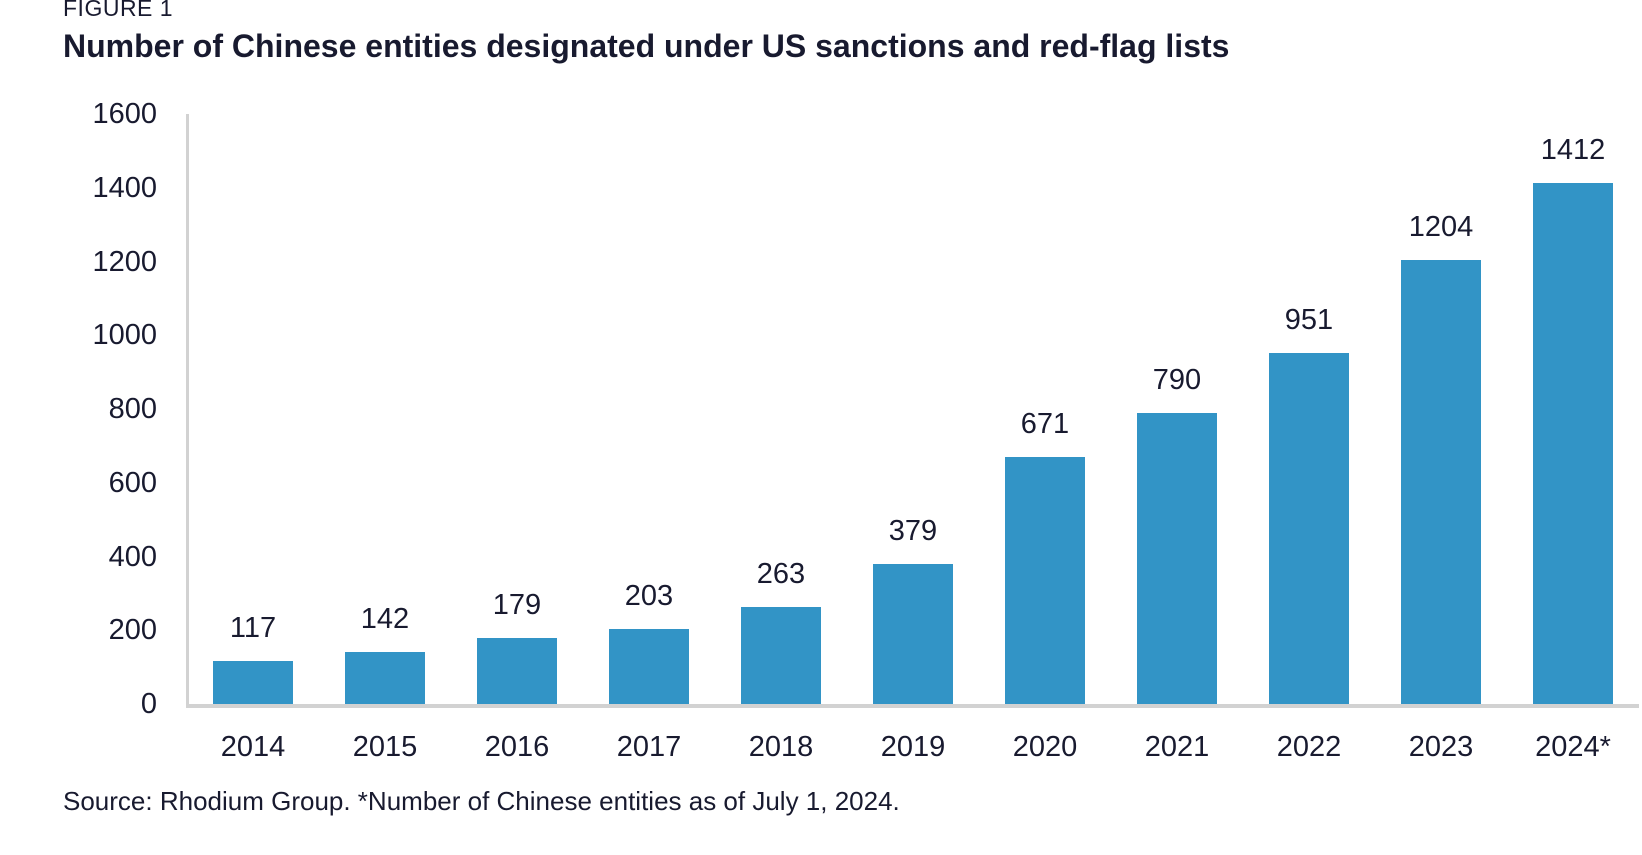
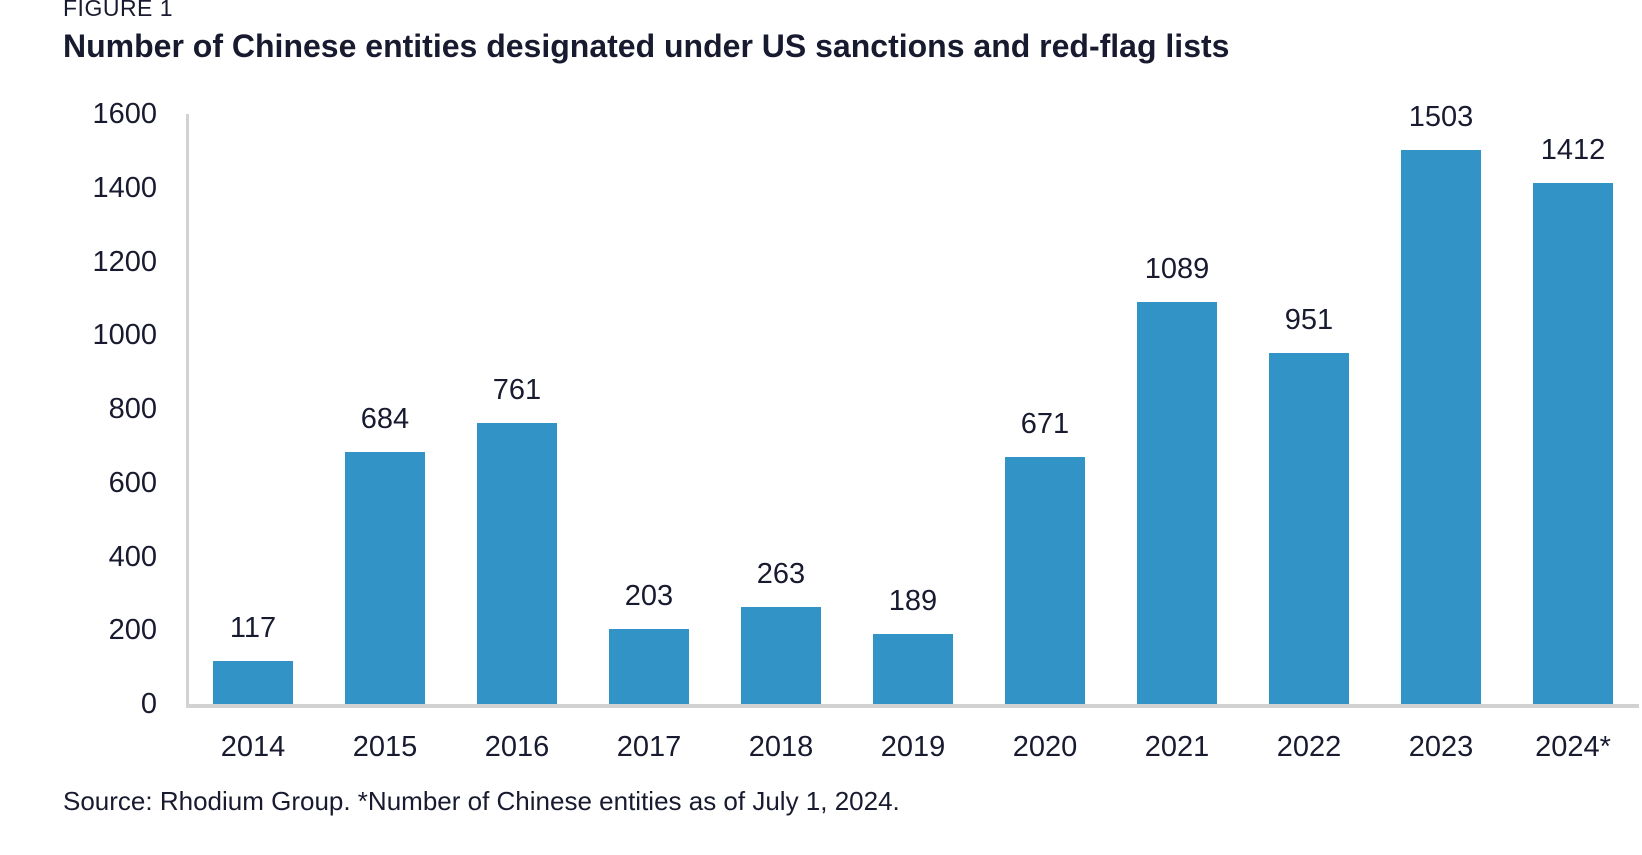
2015: 142 -> 684
2016: 179 -> 761
2019: 379 -> 189
2021: 790 -> 1089
2023: 1204 -> 1503
